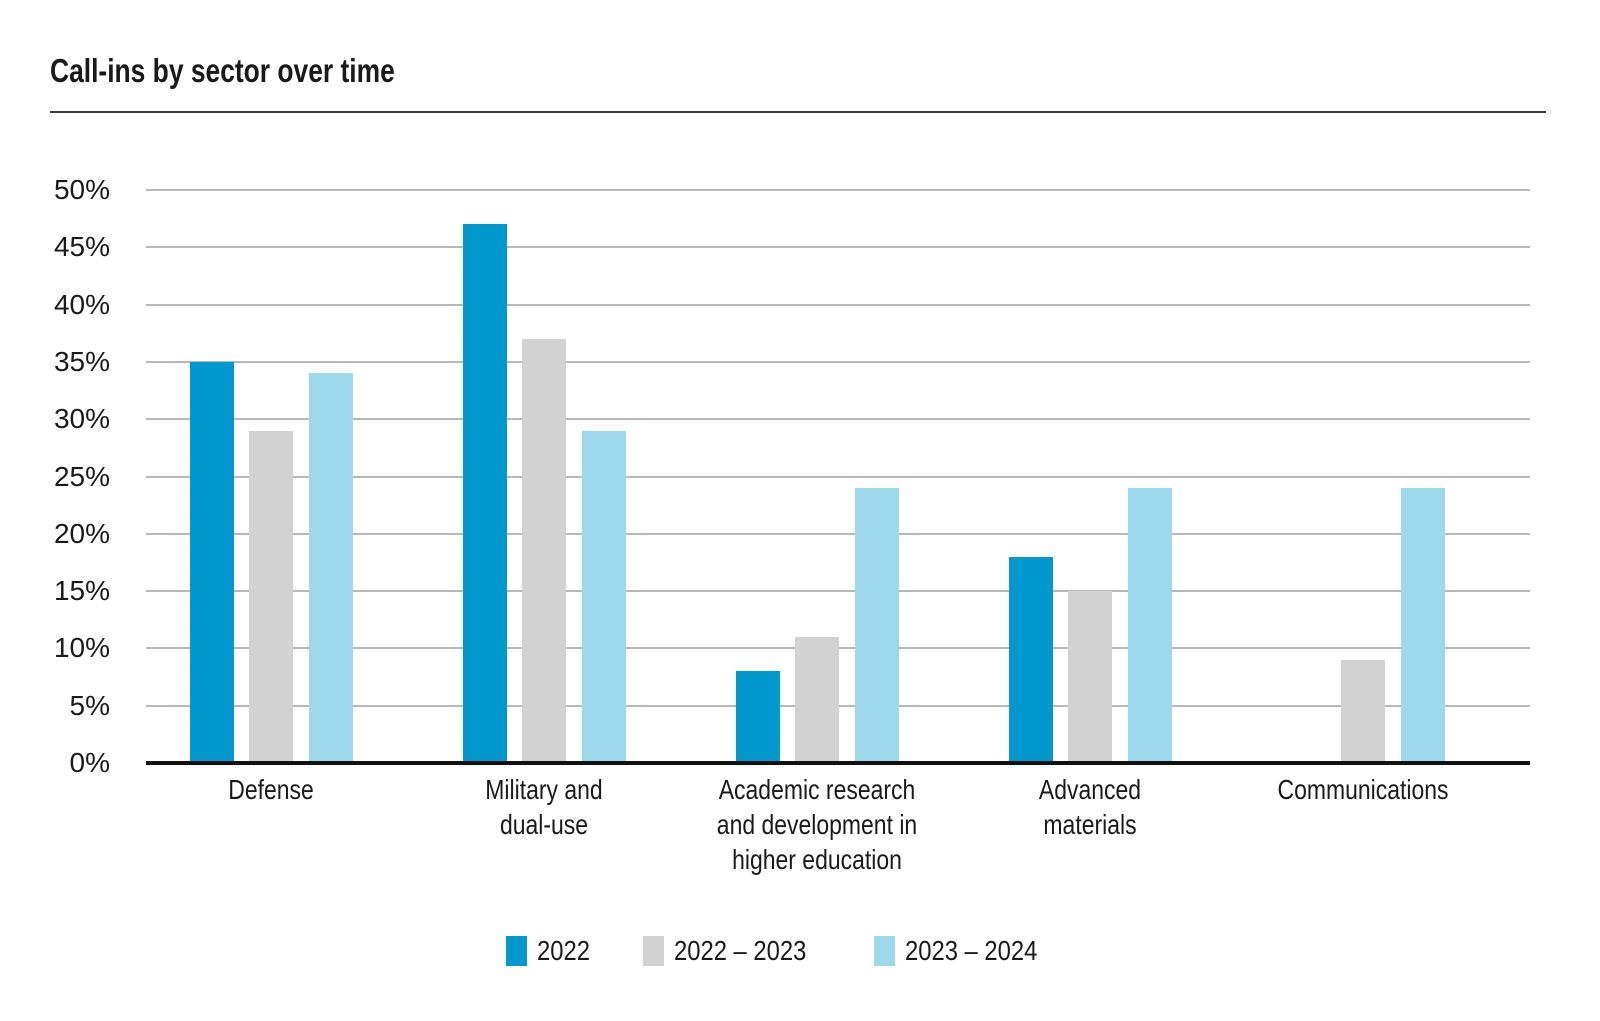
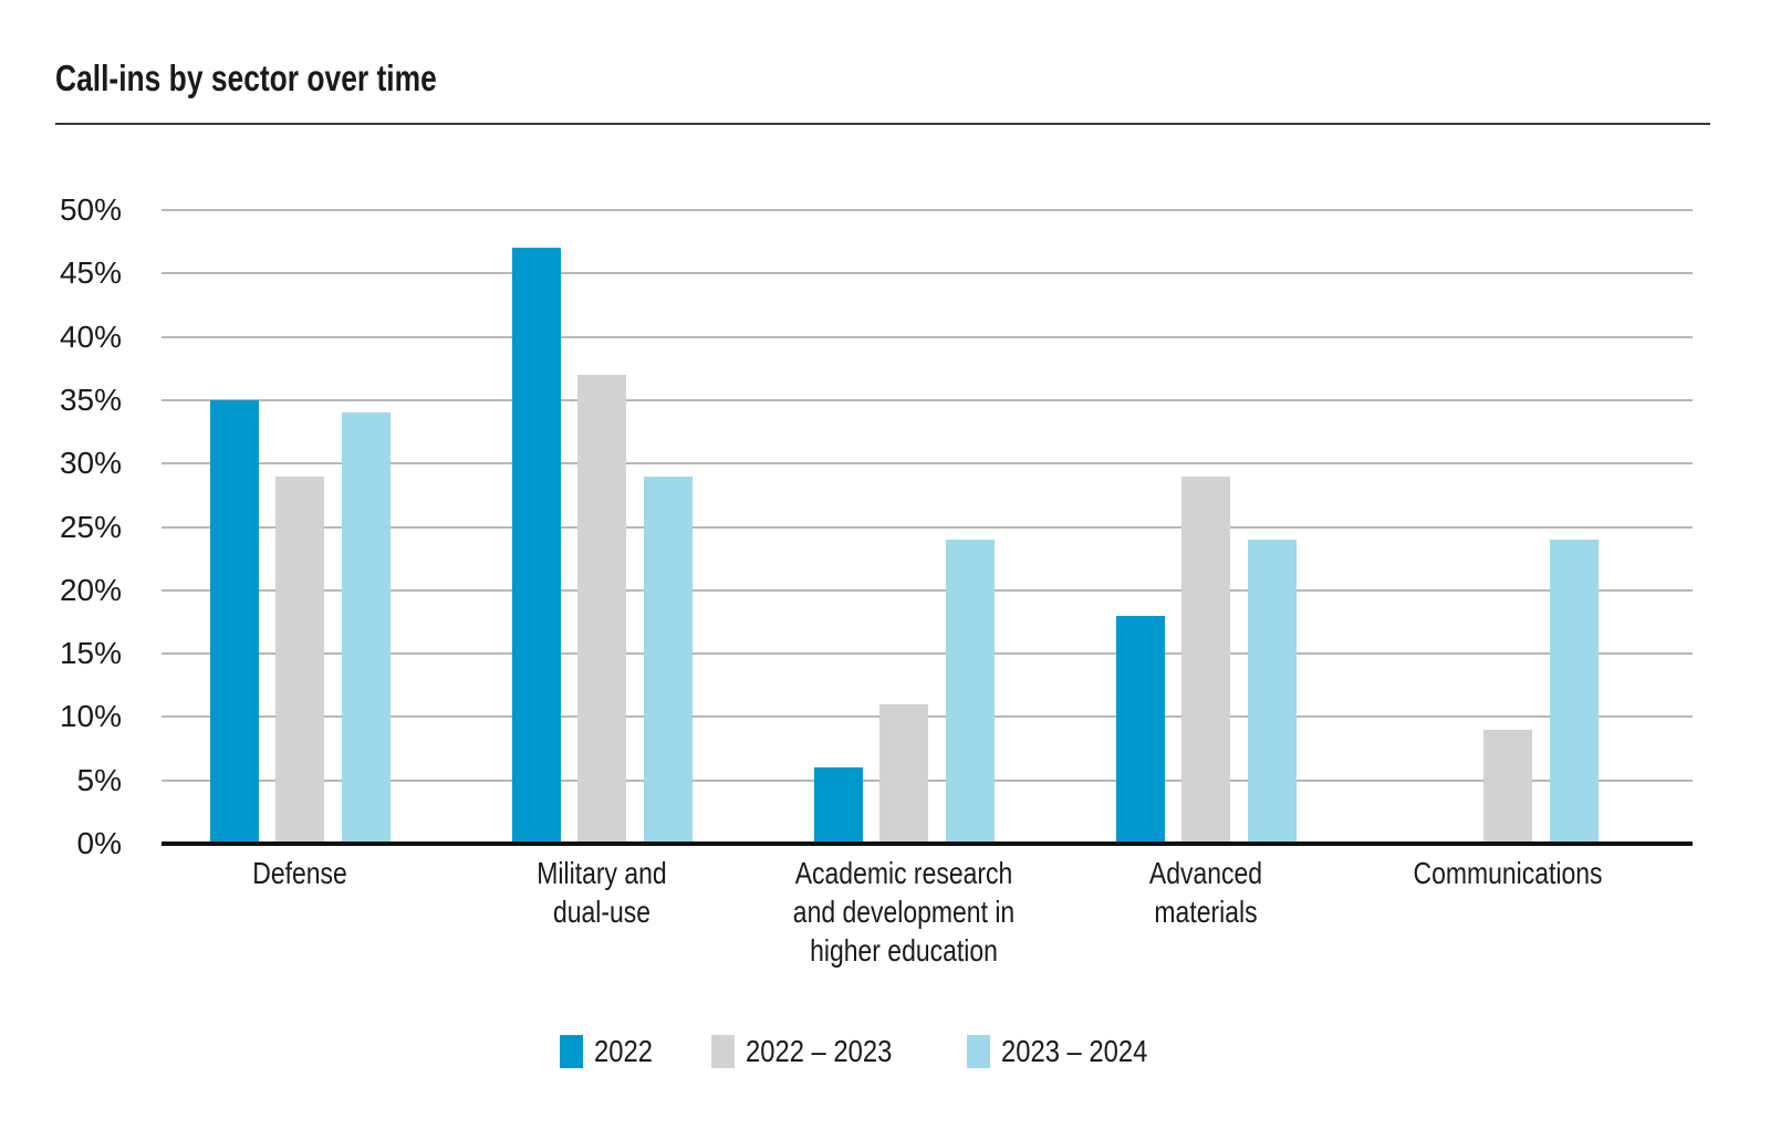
2022/Academic research and development in higher education: 8% -> 6%
2022 – 2023/Advanced materials: 15% -> 29%
